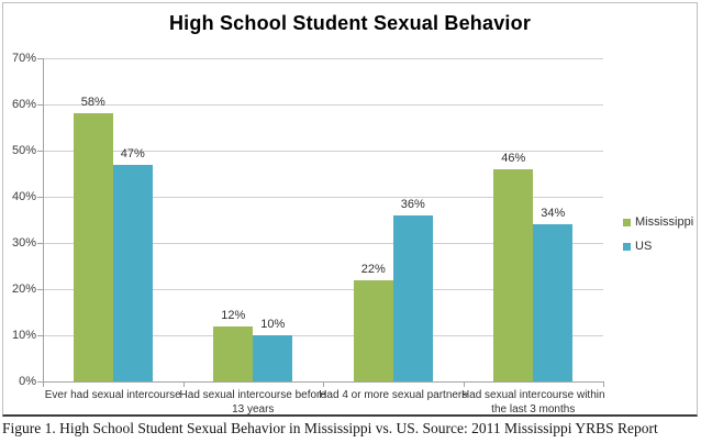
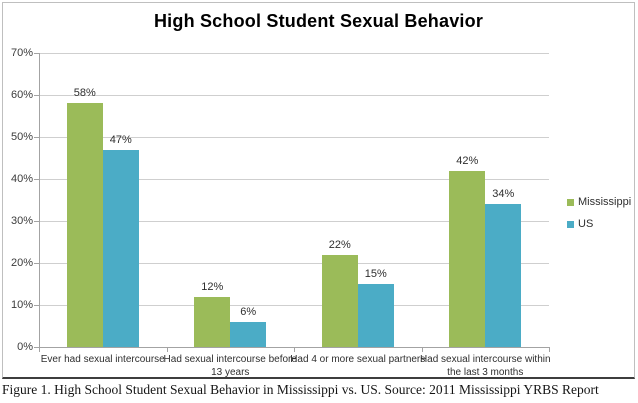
US/Had sexual intercourse before 13 years: 10% -> 6%
US/Had 4 or more sexual partners: 36% -> 15%
Mississippi/Had sexual intercourse within the last 3 months: 46% -> 42%
